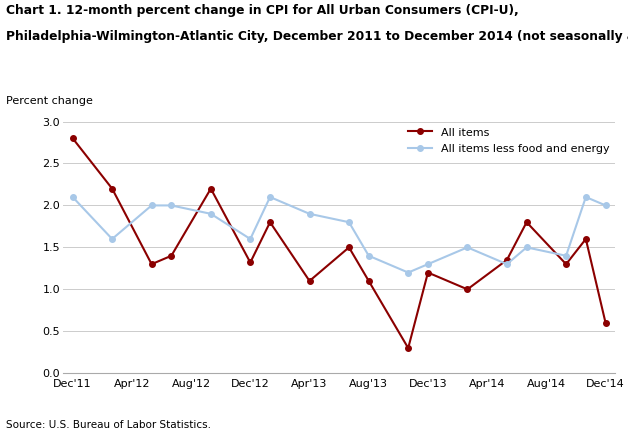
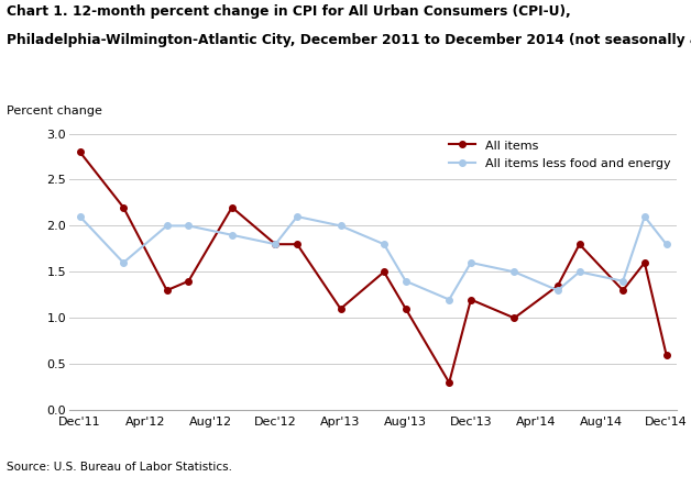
All items/Dec'12: 1.32 -> 1.80
All items less food and energy/Dec'12: 1.6 -> 1.8
All items less food and energy/Apr'13: 1.9 -> 2.0
All items less food and energy/Dec'13: 1.3 -> 1.6
All items less food and energy/Dec'14: 2.0 -> 1.8
